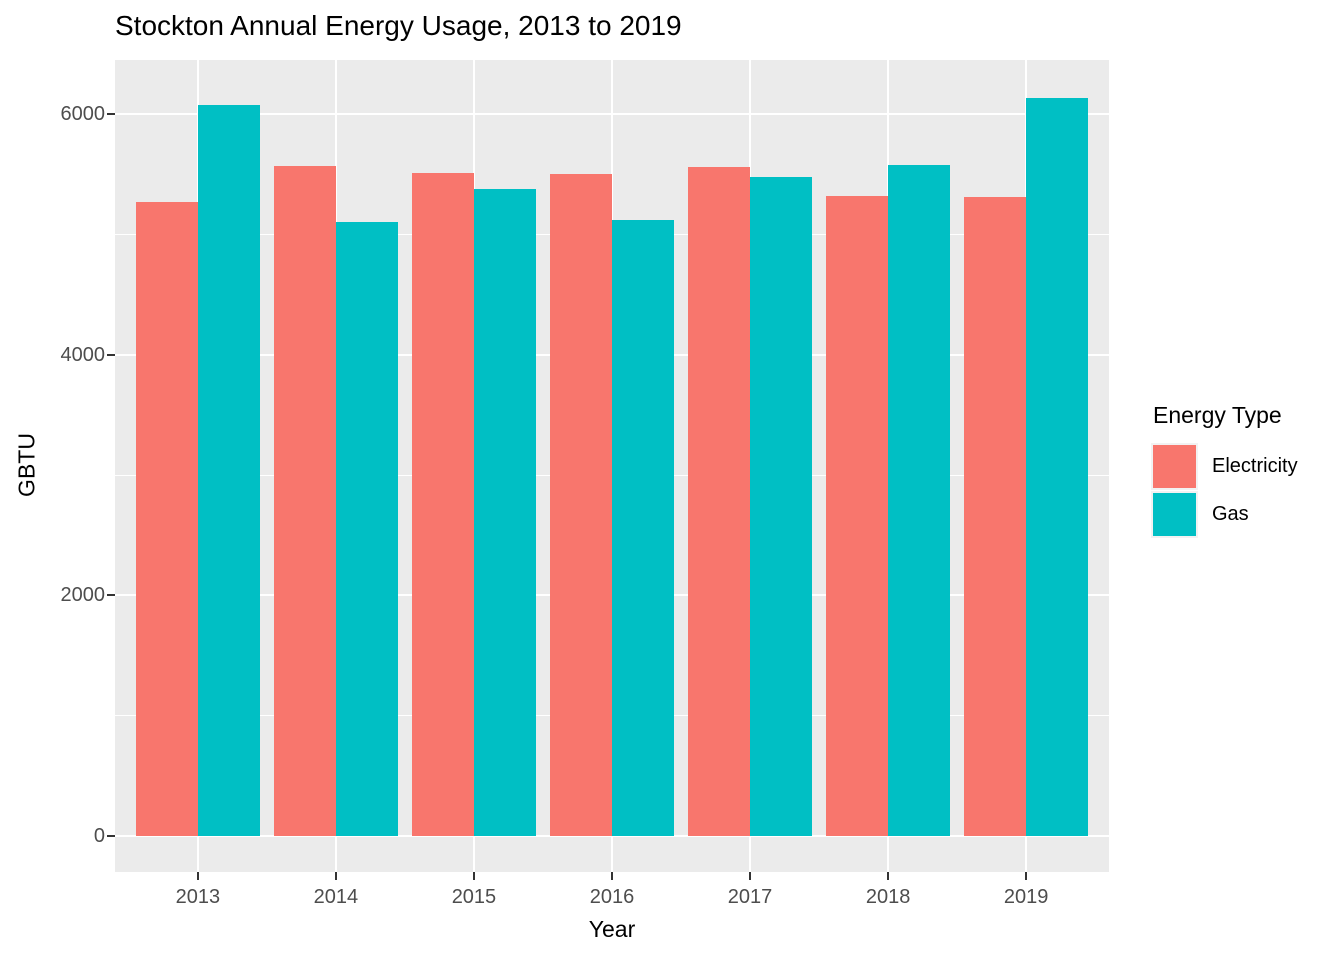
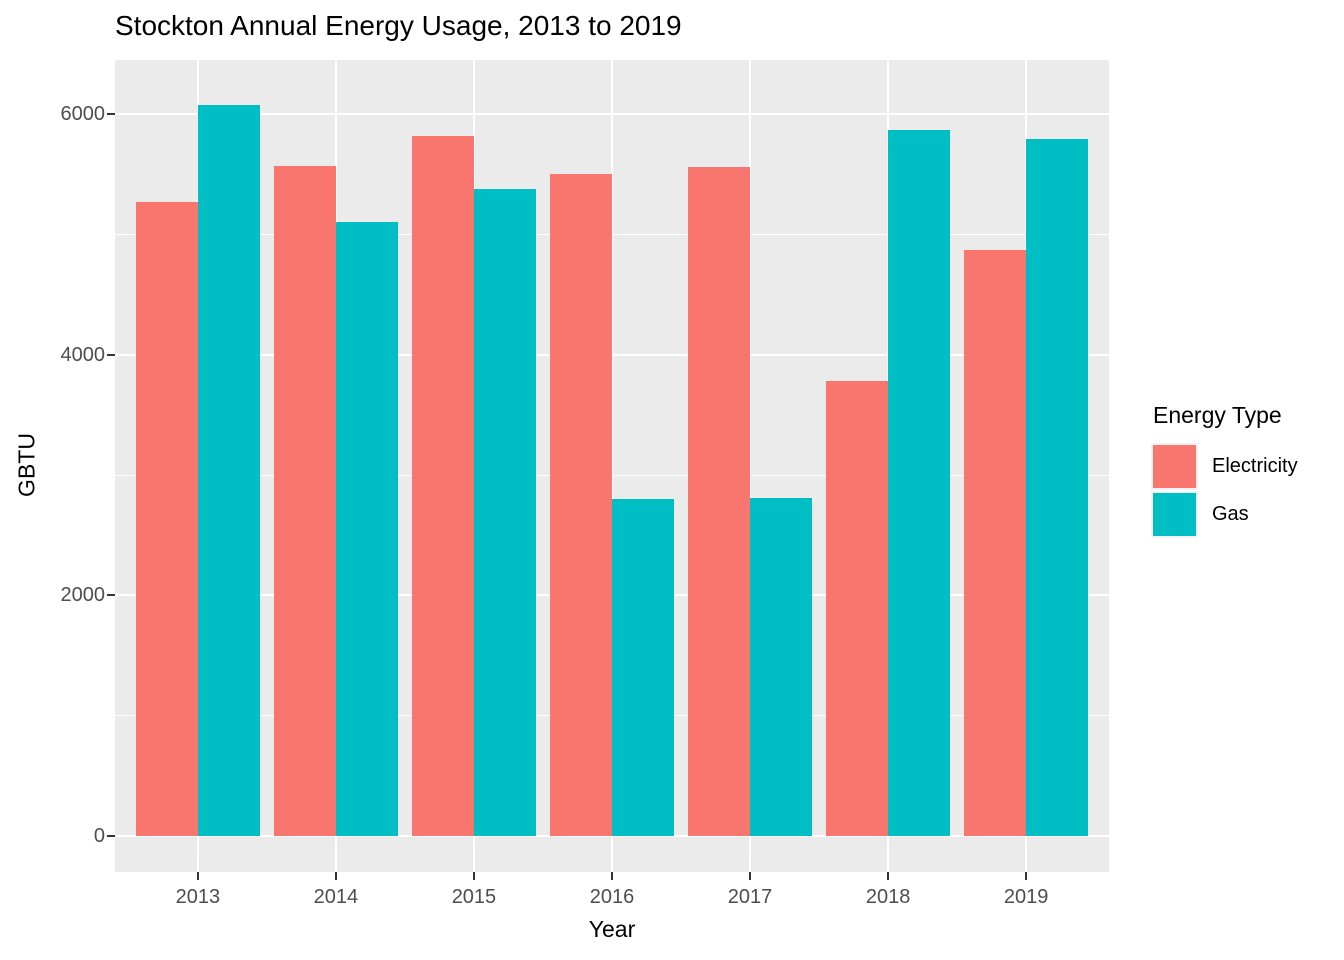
Electricity/2015: 5510 -> 5820
Gas/2016: 5120 -> 2800
Gas/2017: 5480 -> 2810
Electricity/2018: 5320 -> 3780
Gas/2018: 5580 -> 5870
Electricity/2019: 5310 -> 4870
Gas/2019: 6130 -> 5790
